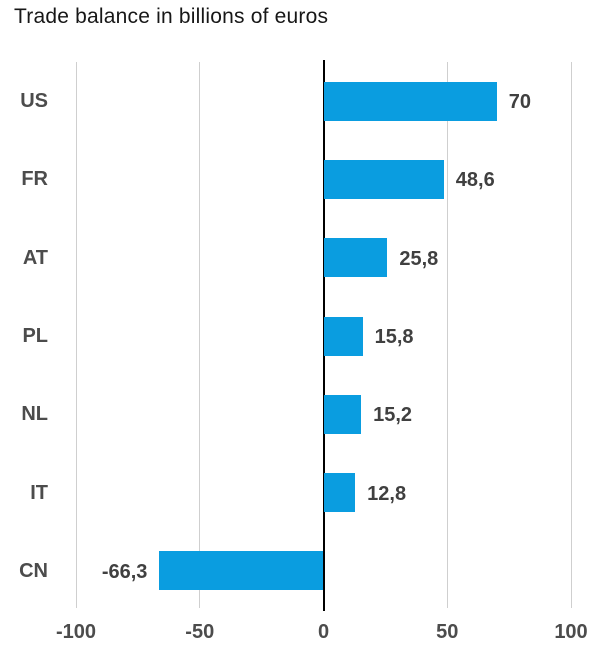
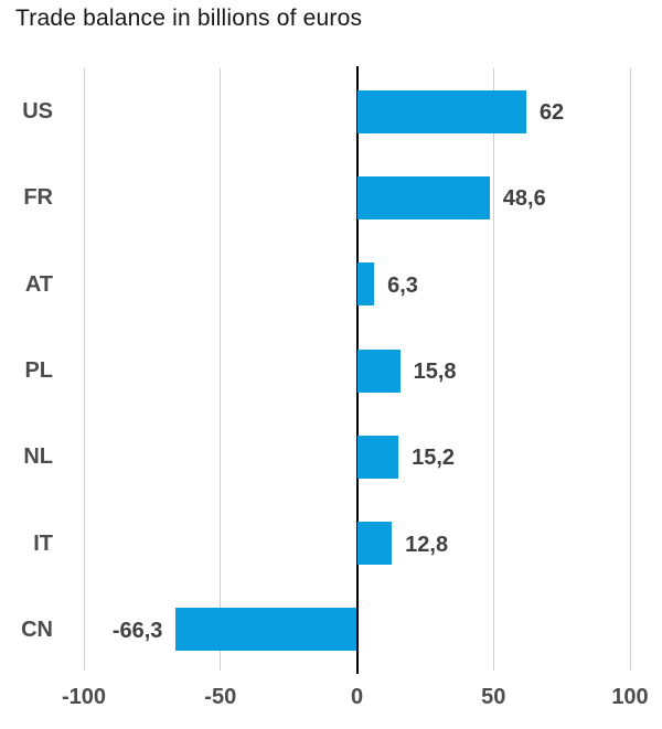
US: 70 -> 62
AT: 25,8 -> 6,3
